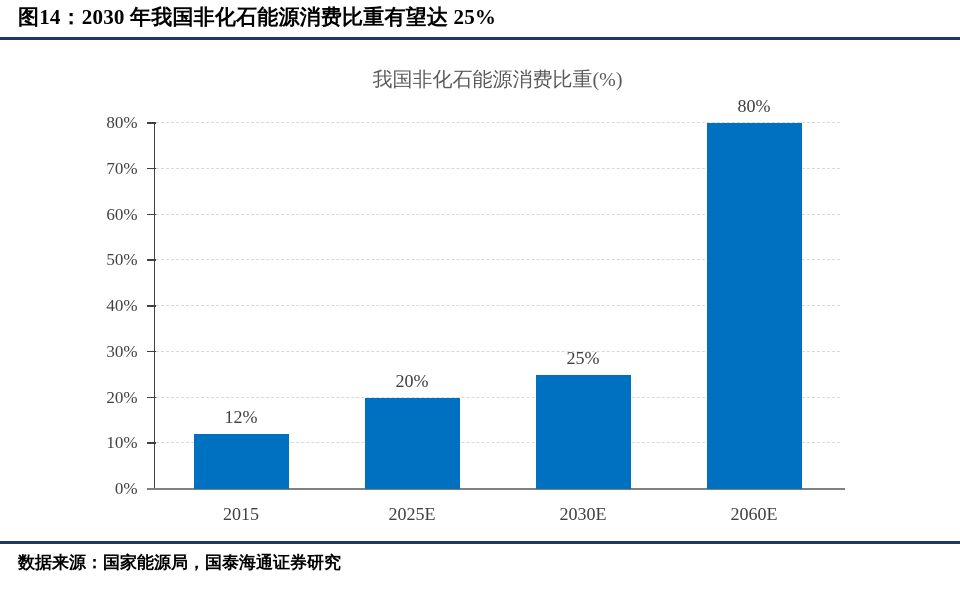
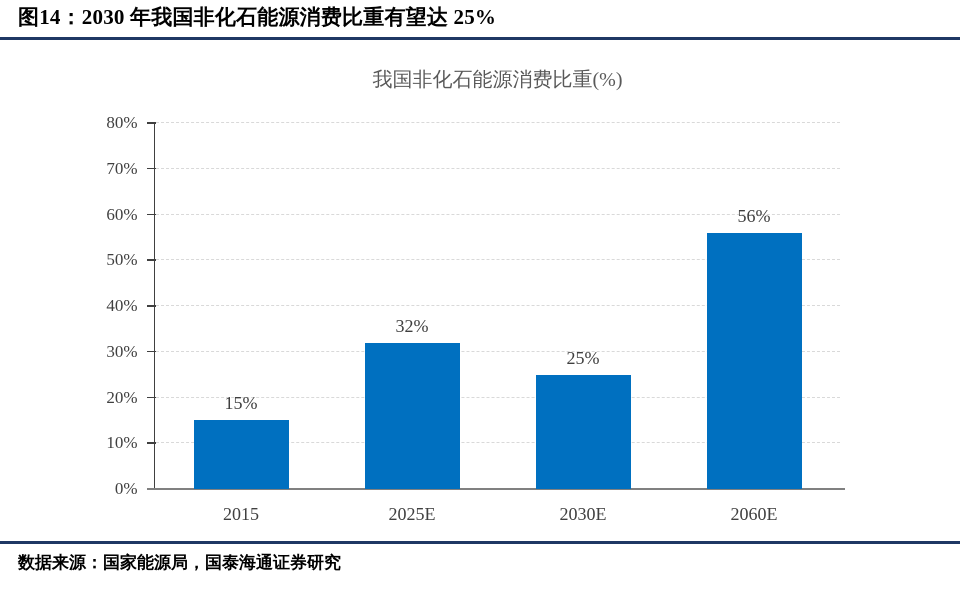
2015: 12% -> 15%
2025E: 20% -> 32%
2060E: 80% -> 56%
